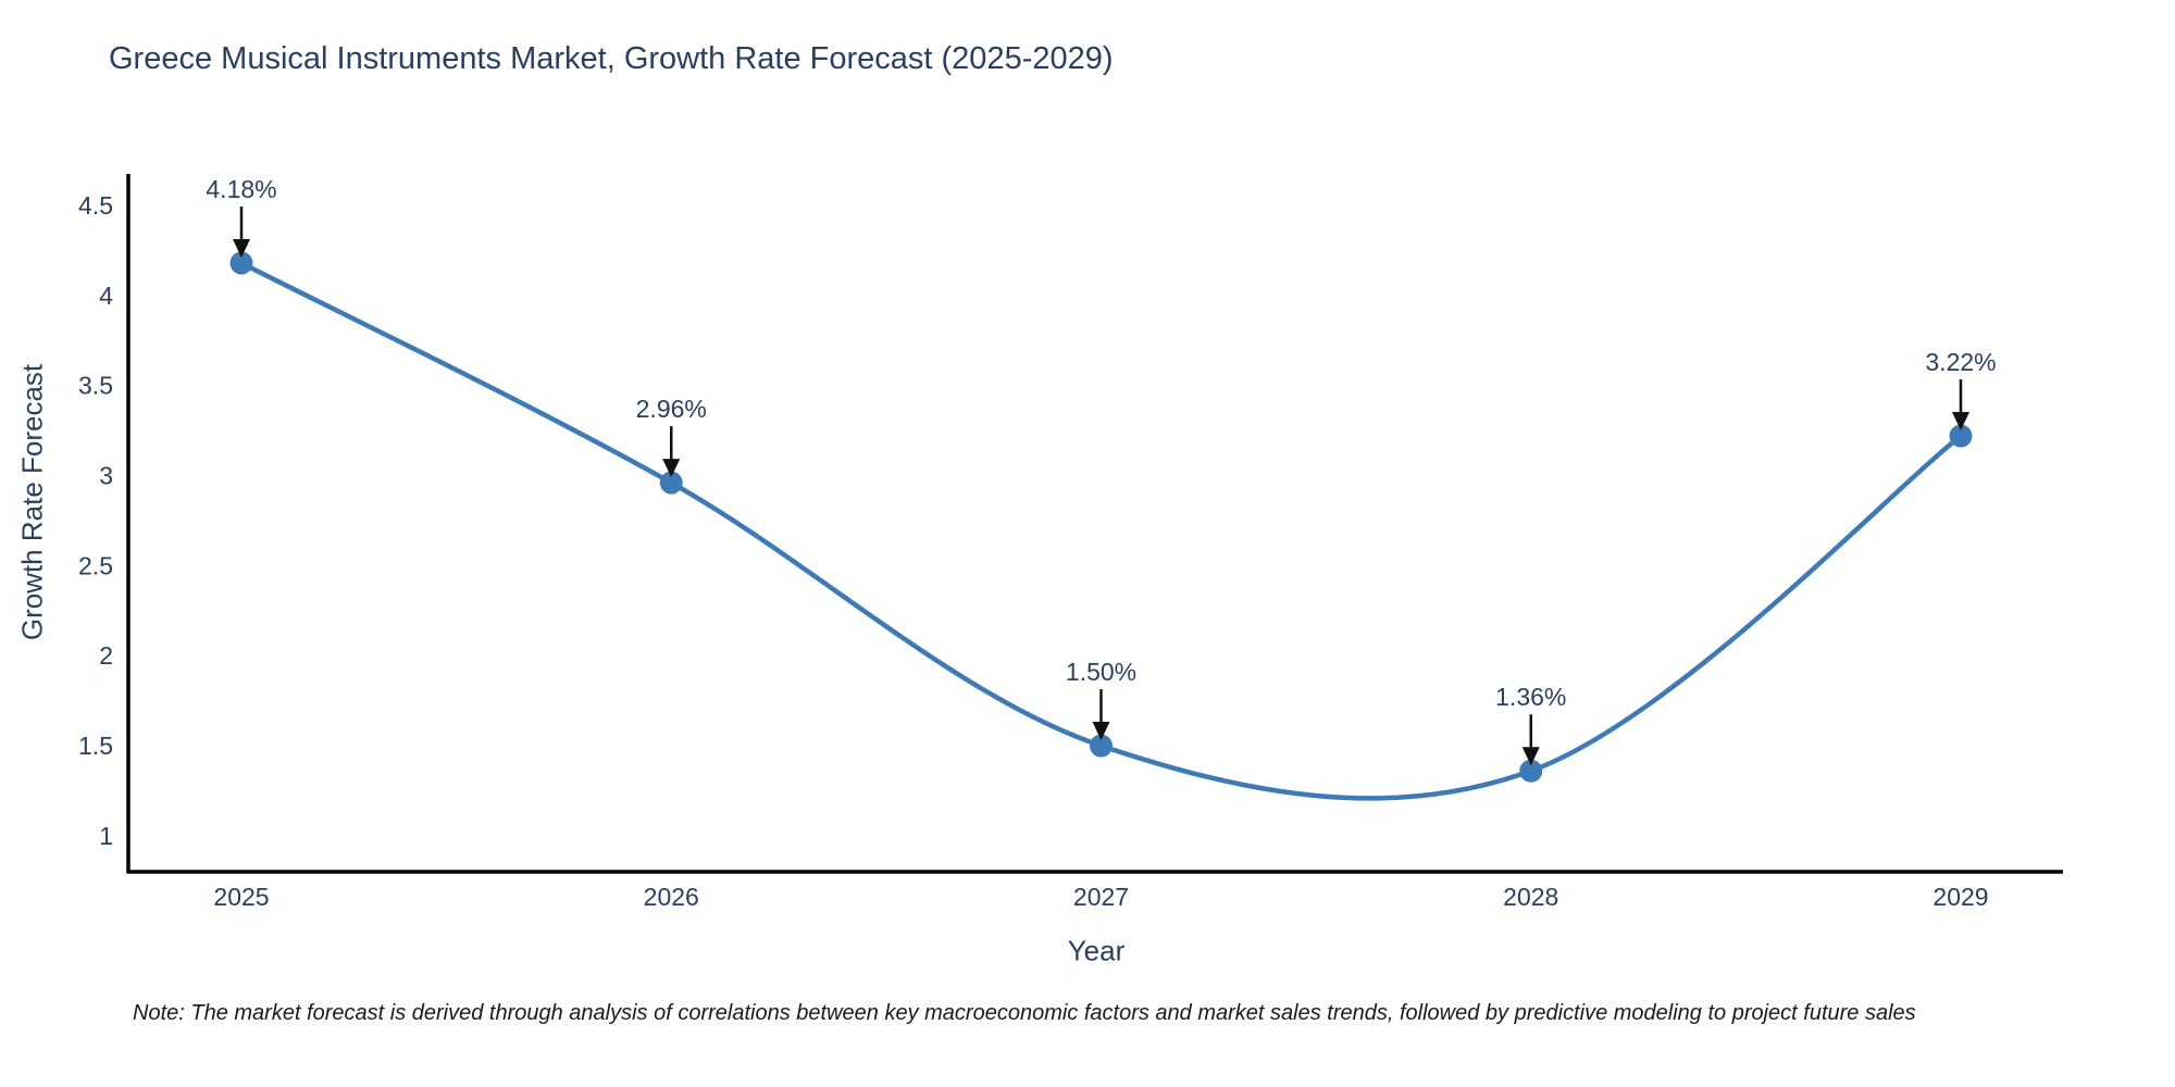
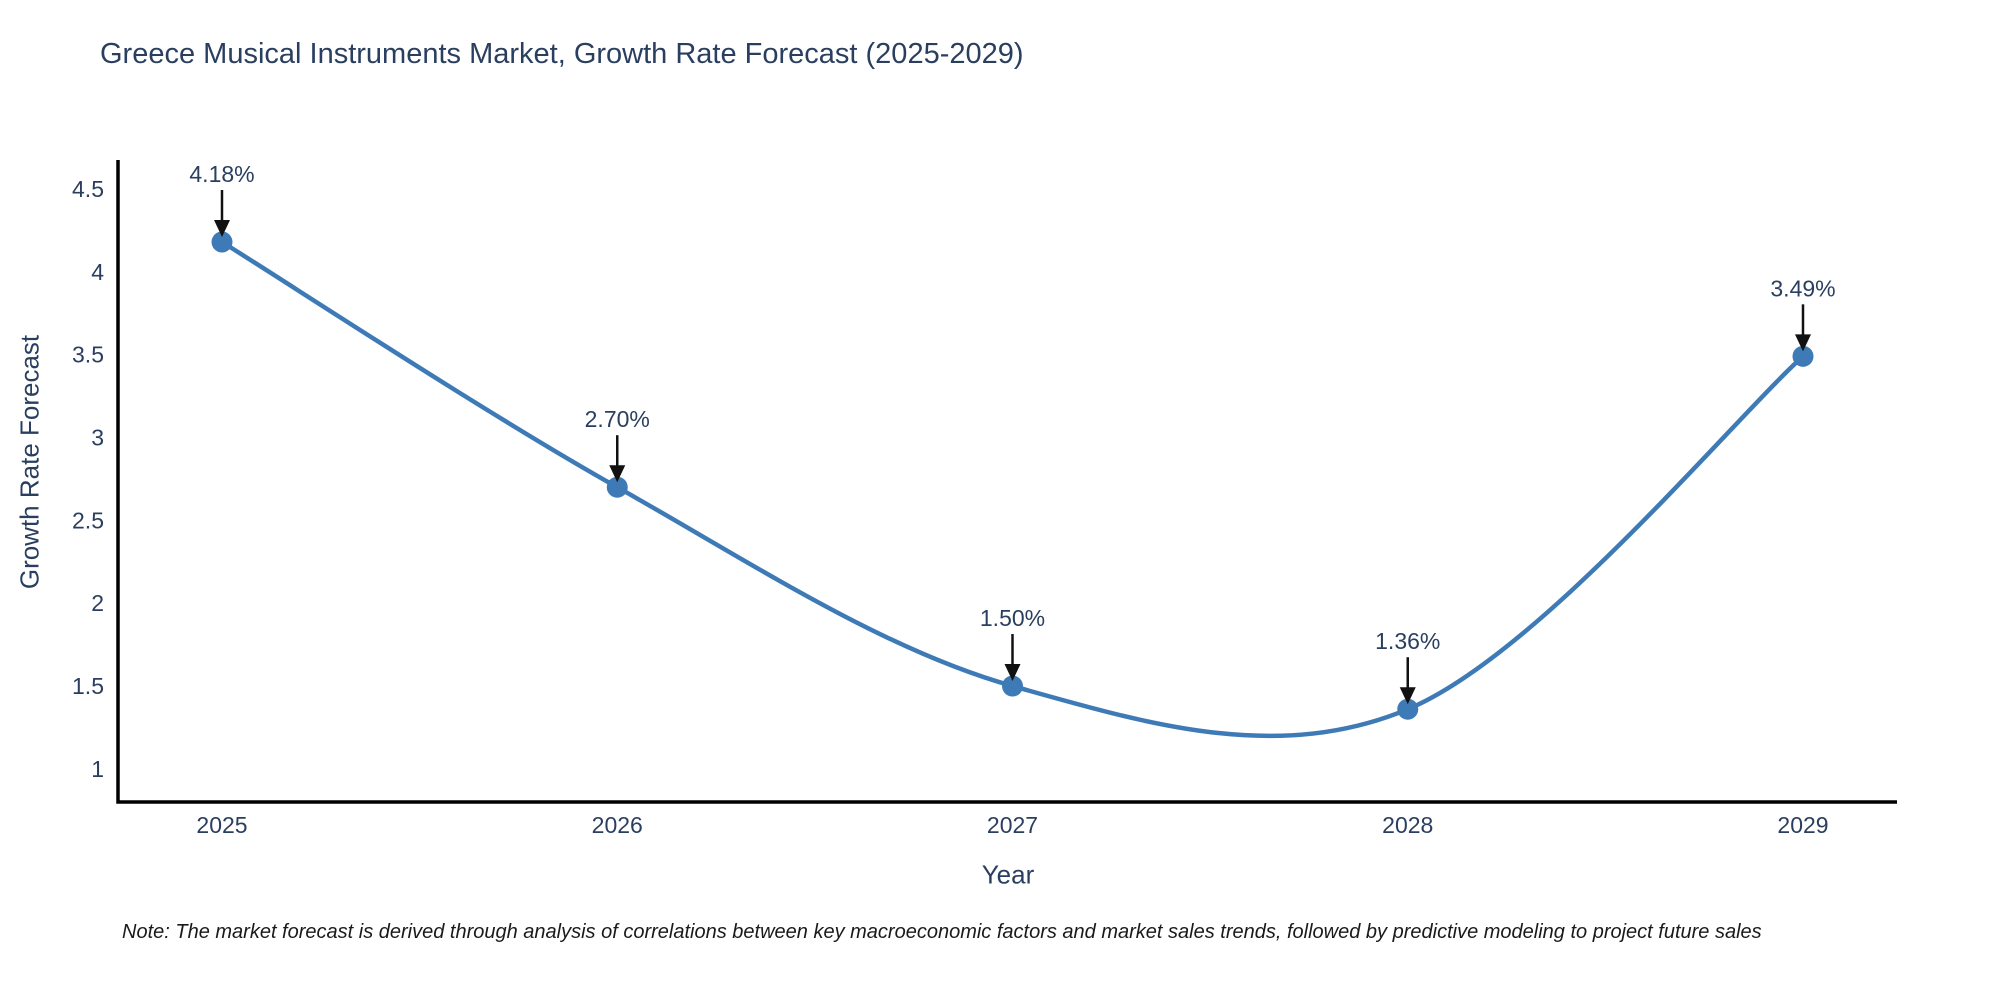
2026: 2.96% -> 2.70%
2029: 3.22% -> 3.49%
